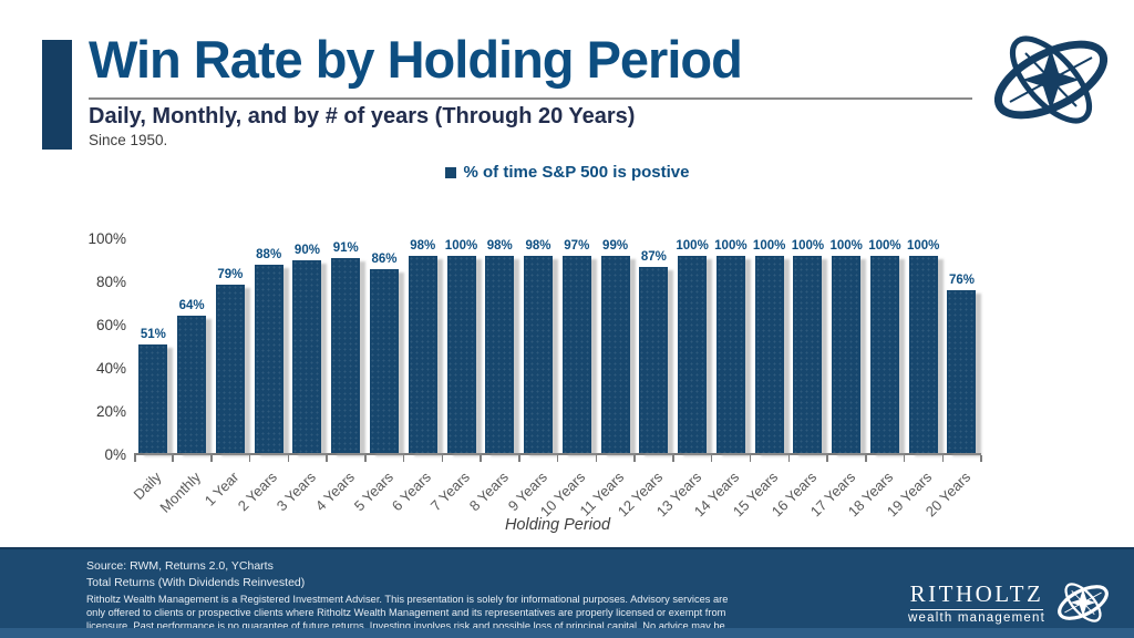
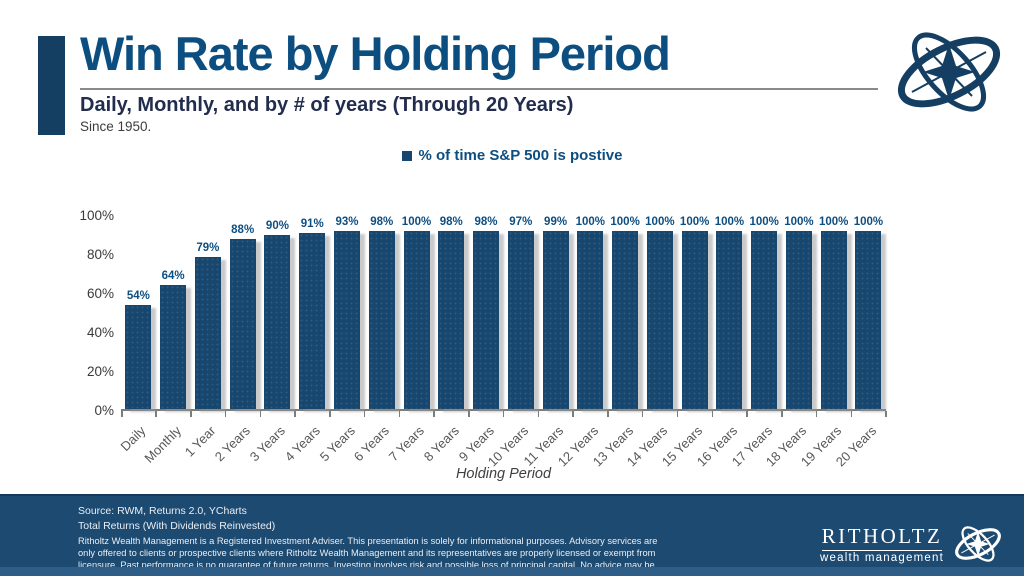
Daily: 51% -> 54%
5 Years: 86% -> 93%
12 Years: 87% -> 100%
20 Years: 76% -> 100%
